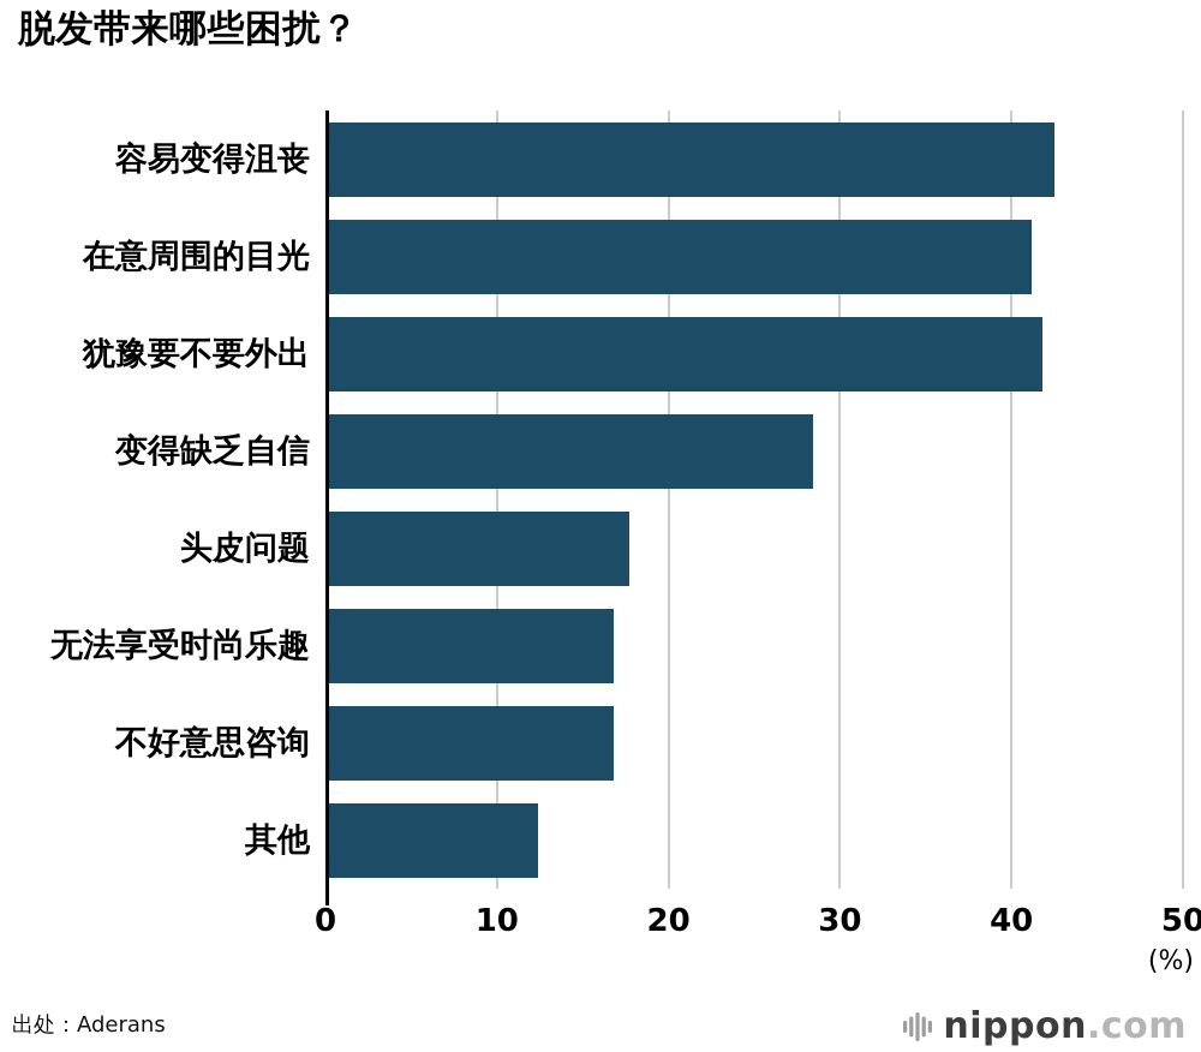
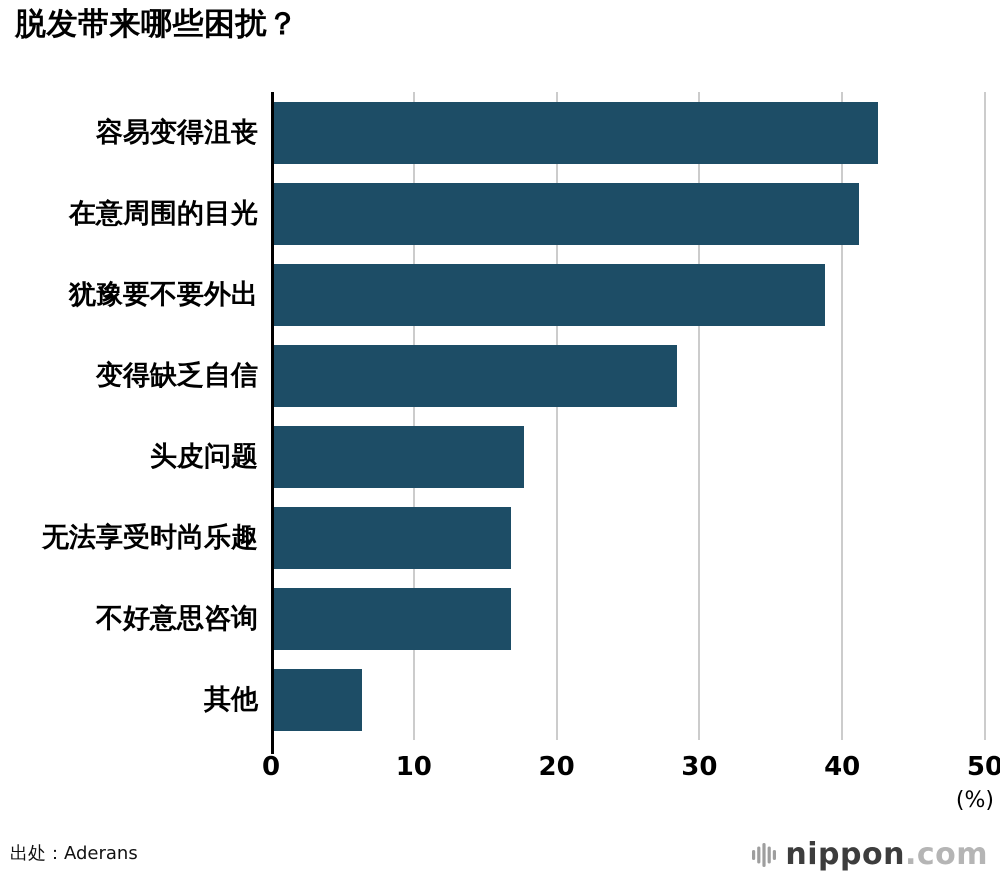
犹豫要不要外出: 41.8 -> 38.8
其他: 12.4 -> 6.4
